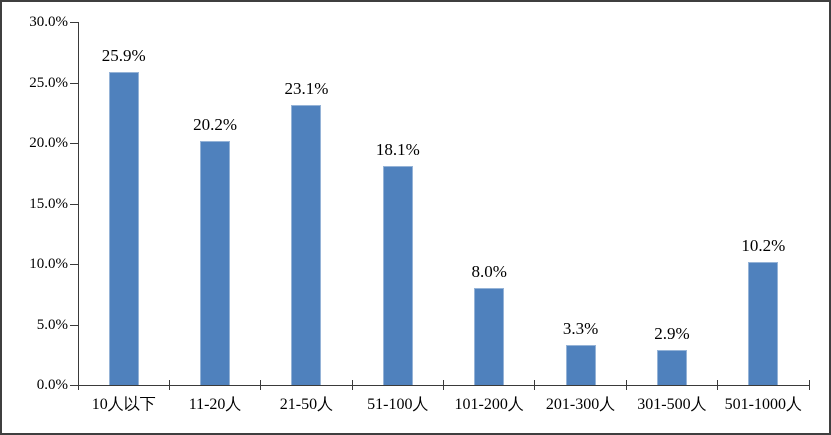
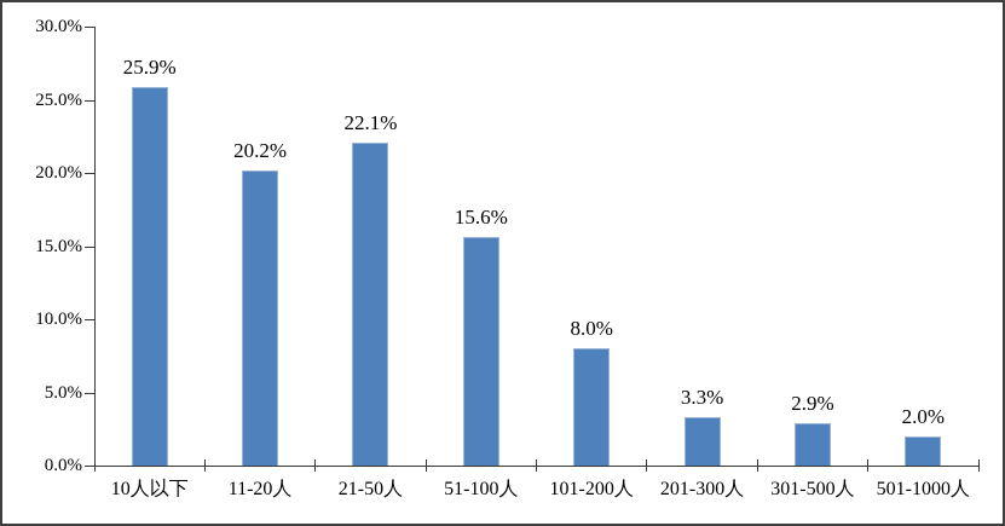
21-50人: 23.1% -> 22.1%
51-100人: 18.1% -> 15.6%
501-1000人: 10.2% -> 2.0%
